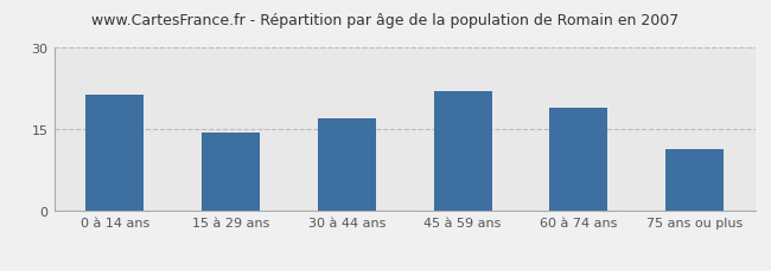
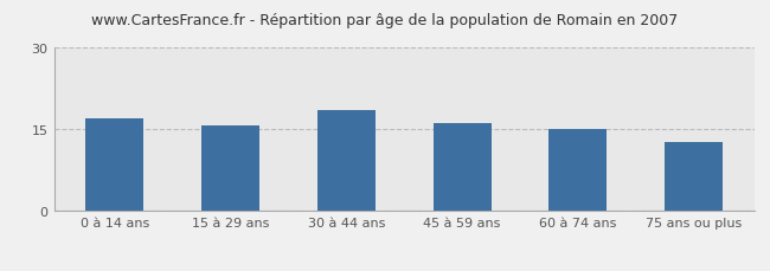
0 à 14 ans: 21.5 -> 17.0
15 à 29 ans: 14.5 -> 15.8
30 à 44 ans: 17.0 -> 18.5
45 à 59 ans: 22.0 -> 16.2
60 à 74 ans: 19.0 -> 15.0
75 ans ou plus: 11.5 -> 12.7
